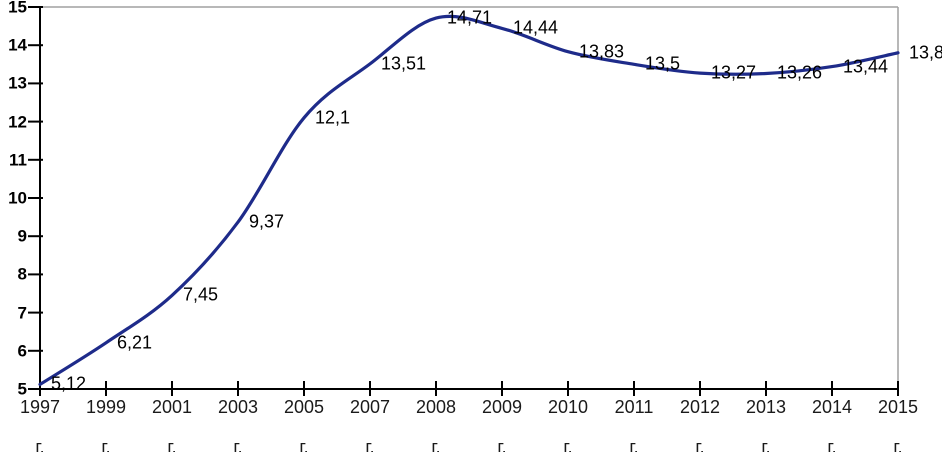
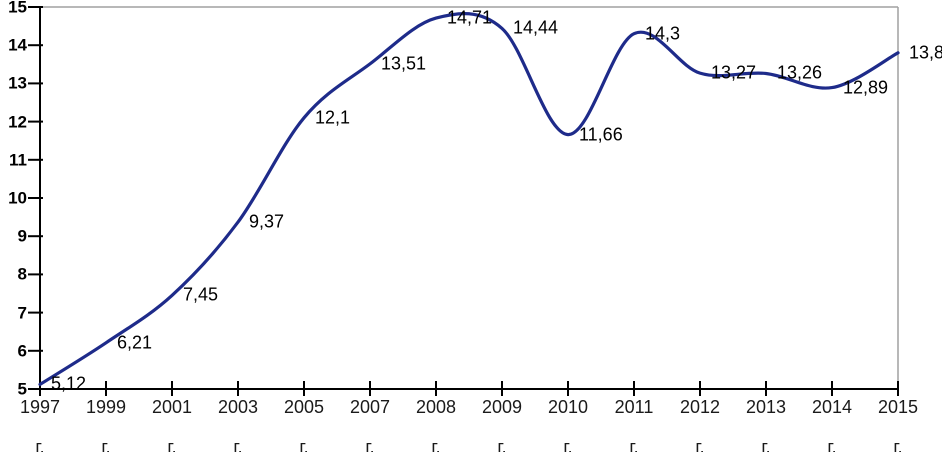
2010: 13,83 -> 11,66
2011: 13,5 -> 14,3
2014: 13,44 -> 12,89
